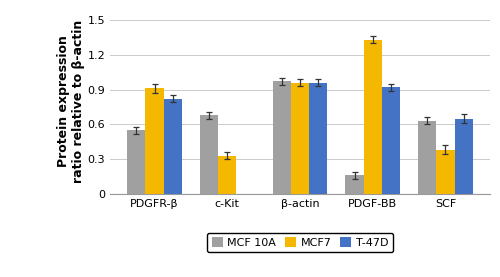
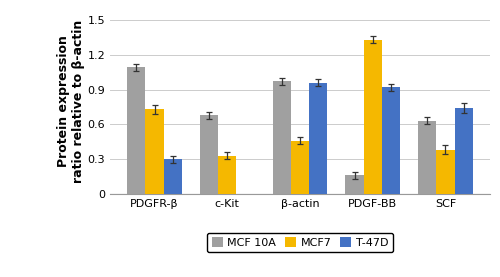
MCF 10A/PDGFR-β: 0.55 -> 1.09
MCF7/PDGFR-β: 0.91 -> 0.73
T-47D/PDGFR-β: 0.82 -> 0.30
MCF7/β-actin: 0.96 -> 0.46
T-47D/SCF: 0.65 -> 0.74
